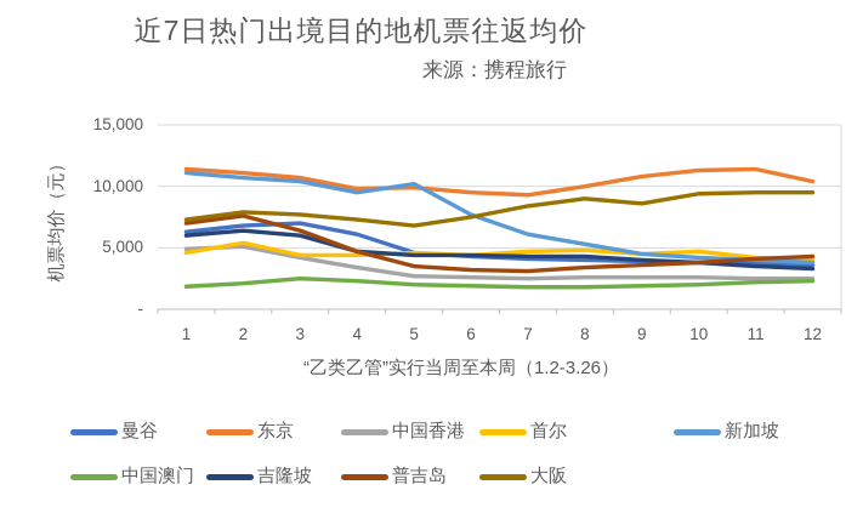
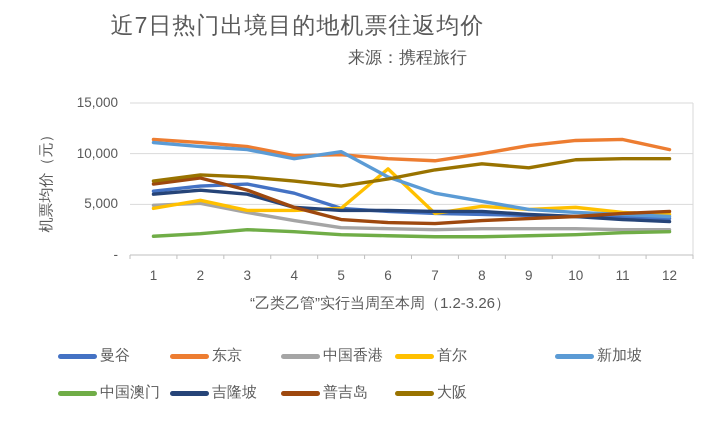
首尔/6: 4400 -> 8500
首尔/7: 4700 -> 4100
